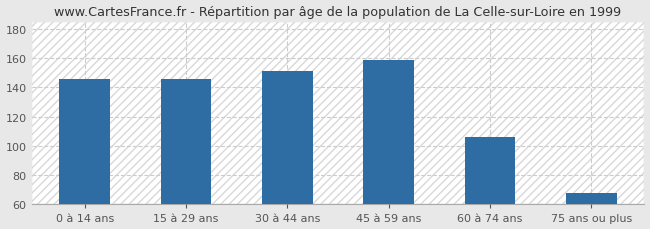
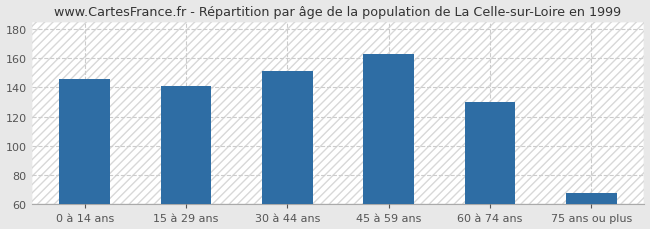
15 à 29 ans: 146 -> 141
45 à 59 ans: 159 -> 163
60 à 74 ans: 106 -> 130
